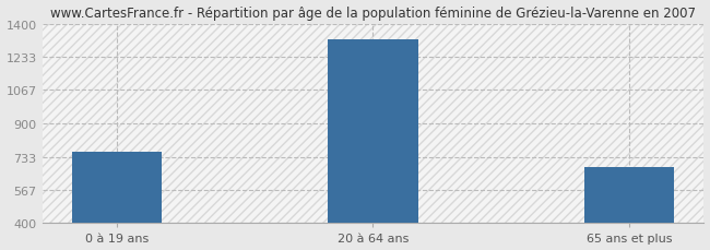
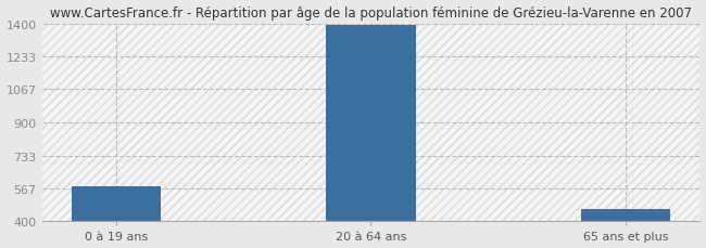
0 à 19 ans: 760 -> 580
20 à 64 ans: 1320 -> 1390
65 ans et plus: 680 -> 460
